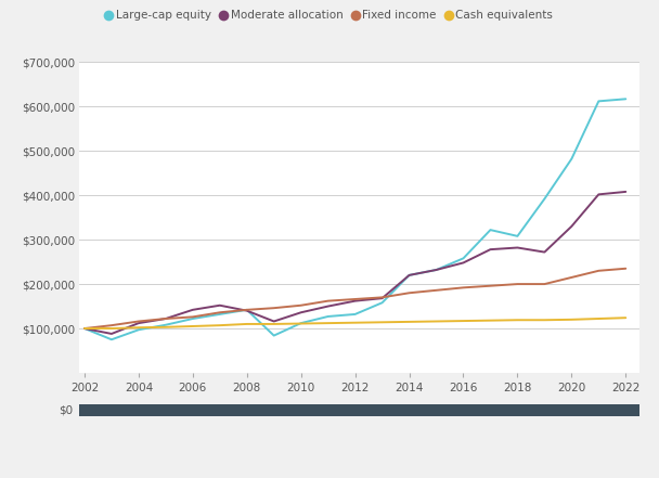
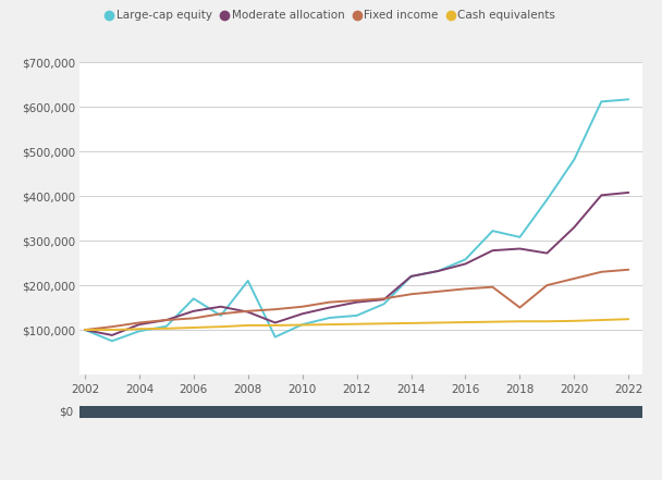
Large-cap equity/2006: $122,000 -> $170,000
Large-cap equity/2008: $142,000 -> $210,000
Fixed income/2018: $200,000 -> $150,000
